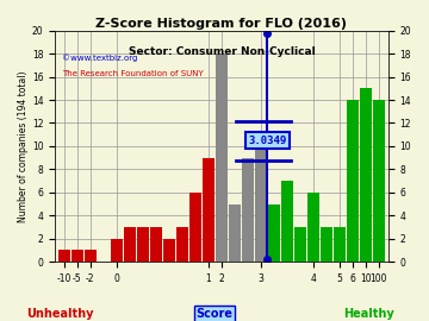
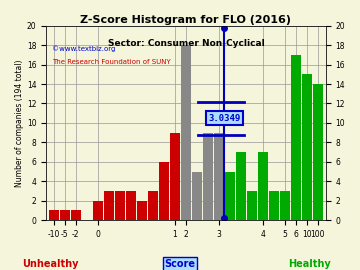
3: 10 -> 9
4: 6 -> 7
6: 14 -> 17
